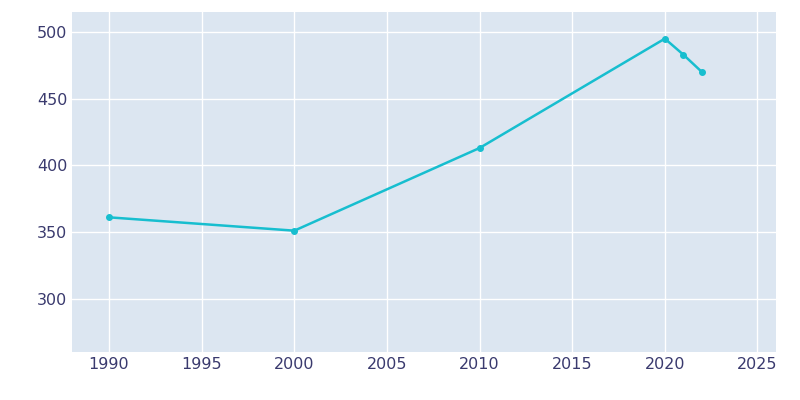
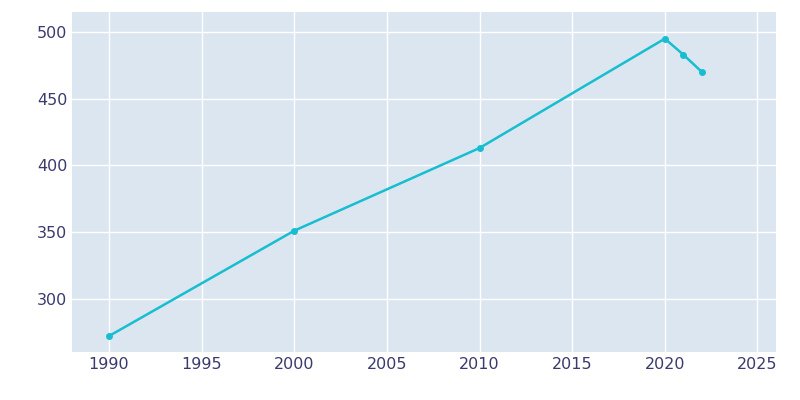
1990: 361 -> 272
